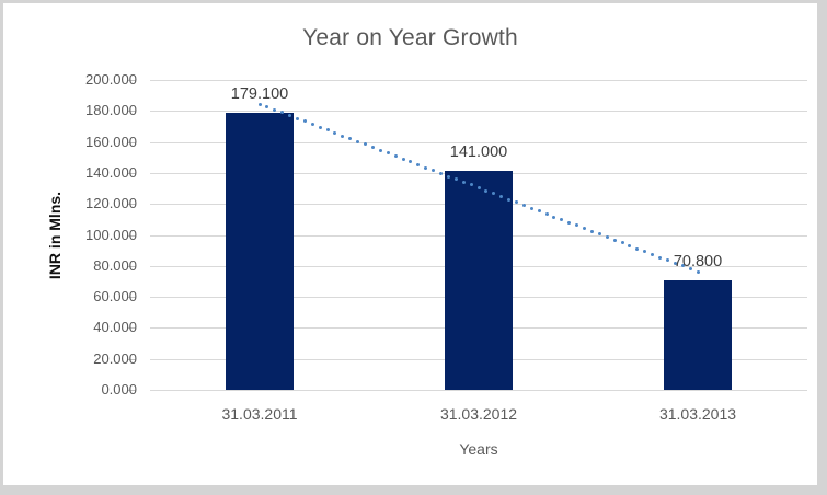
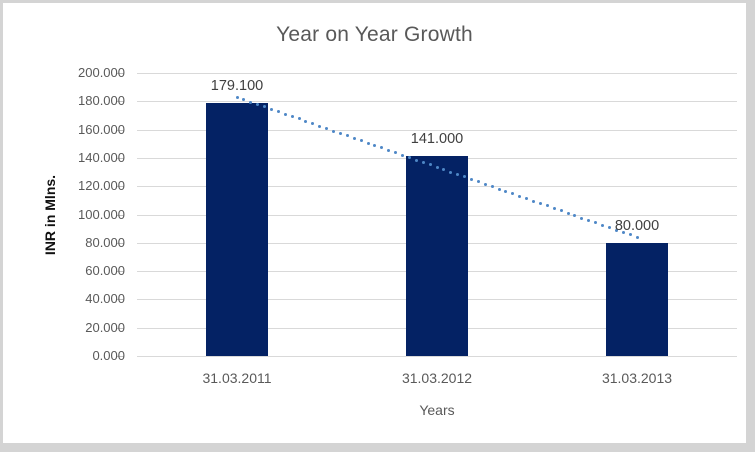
31.03.2013: 70.800 -> 80.000
